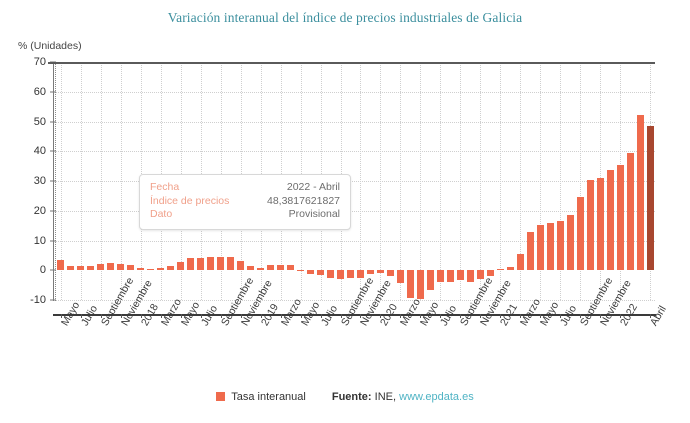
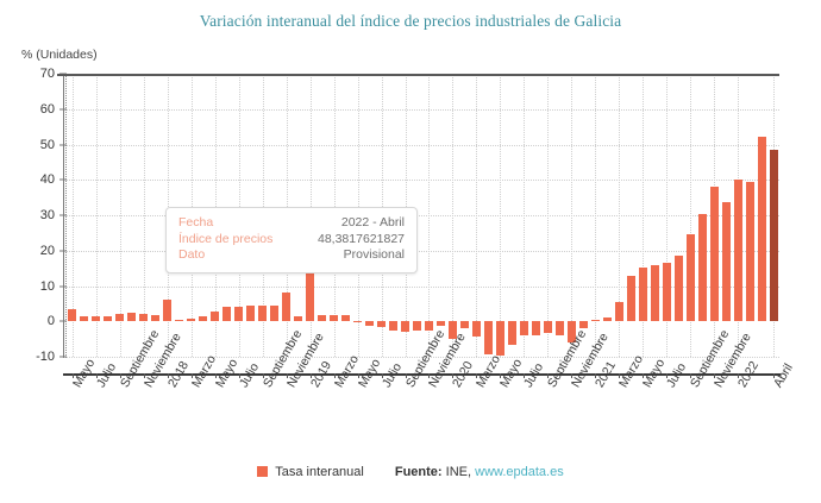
2018: 1 -> 6
Noviembre 2018: 3 -> 8
2019: 1 -> 24
2020: -1 -> -5
Noviembre 2020: -3 -> -6
Noviembre 2021: 31 -> 38
2022: 36 -> 40
